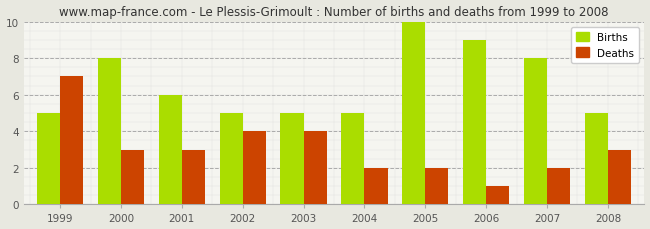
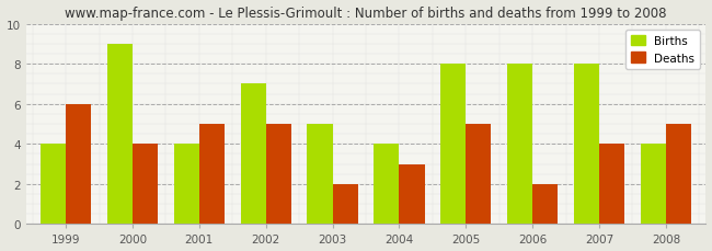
Births/1999: 5 -> 4
Deaths/1999: 7 -> 6
Births/2000: 8 -> 9
Deaths/2000: 3 -> 4
Births/2001: 6 -> 4
Deaths/2001: 3 -> 5
Births/2002: 5 -> 7
Deaths/2002: 4 -> 5
Deaths/2003: 4 -> 2
Births/2004: 5 -> 4
Deaths/2004: 2 -> 3
Births/2005: 10 -> 8
Deaths/2005: 2 -> 5
Births/2006: 9 -> 8
Deaths/2006: 1 -> 2
Deaths/2007: 2 -> 4
Births/2008: 5 -> 4
Deaths/2008: 3 -> 5
